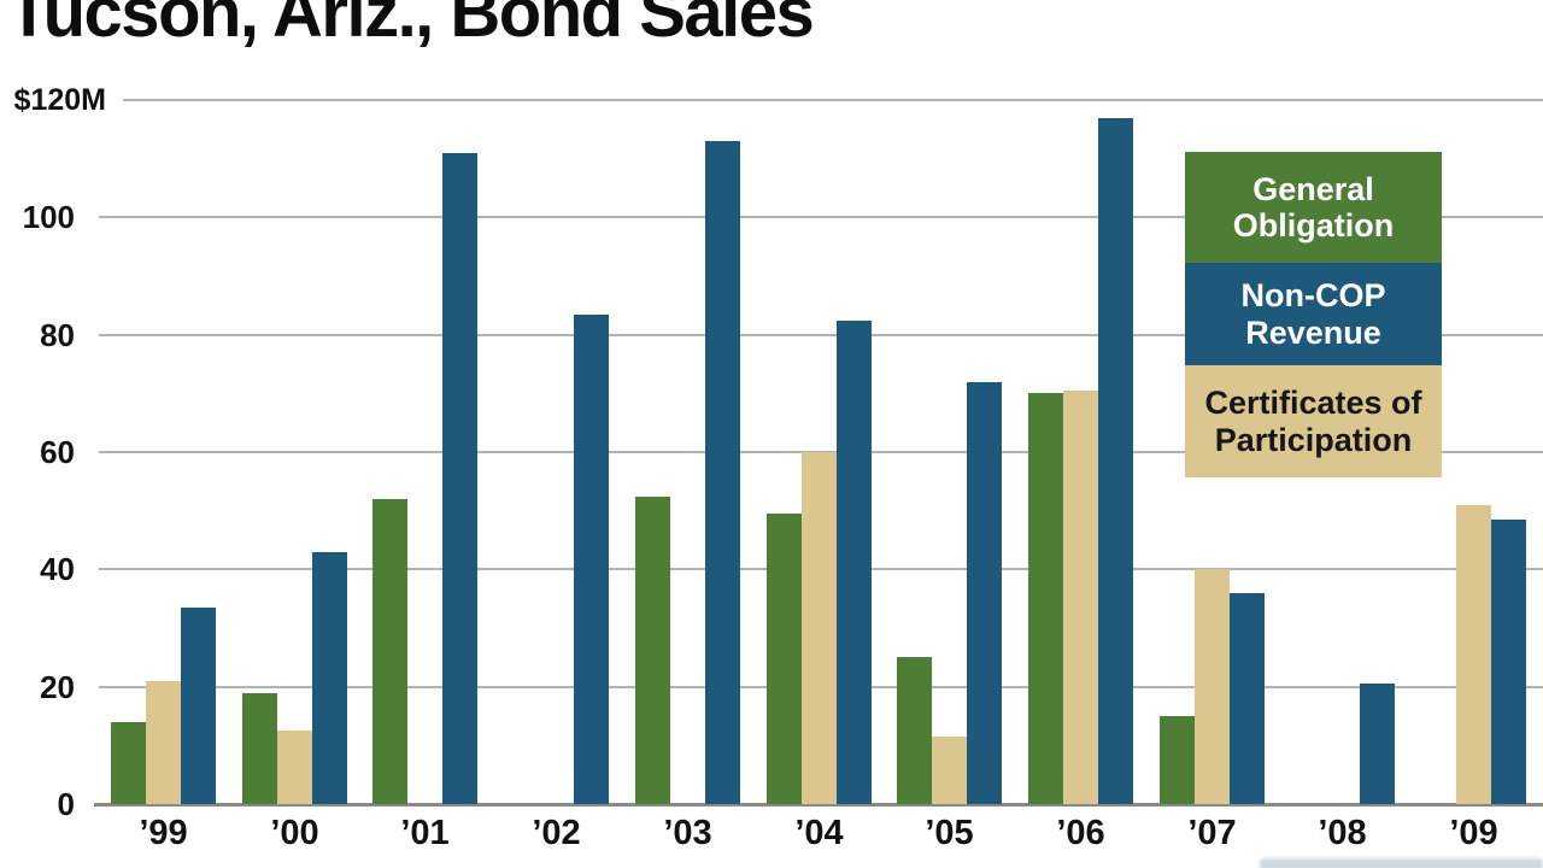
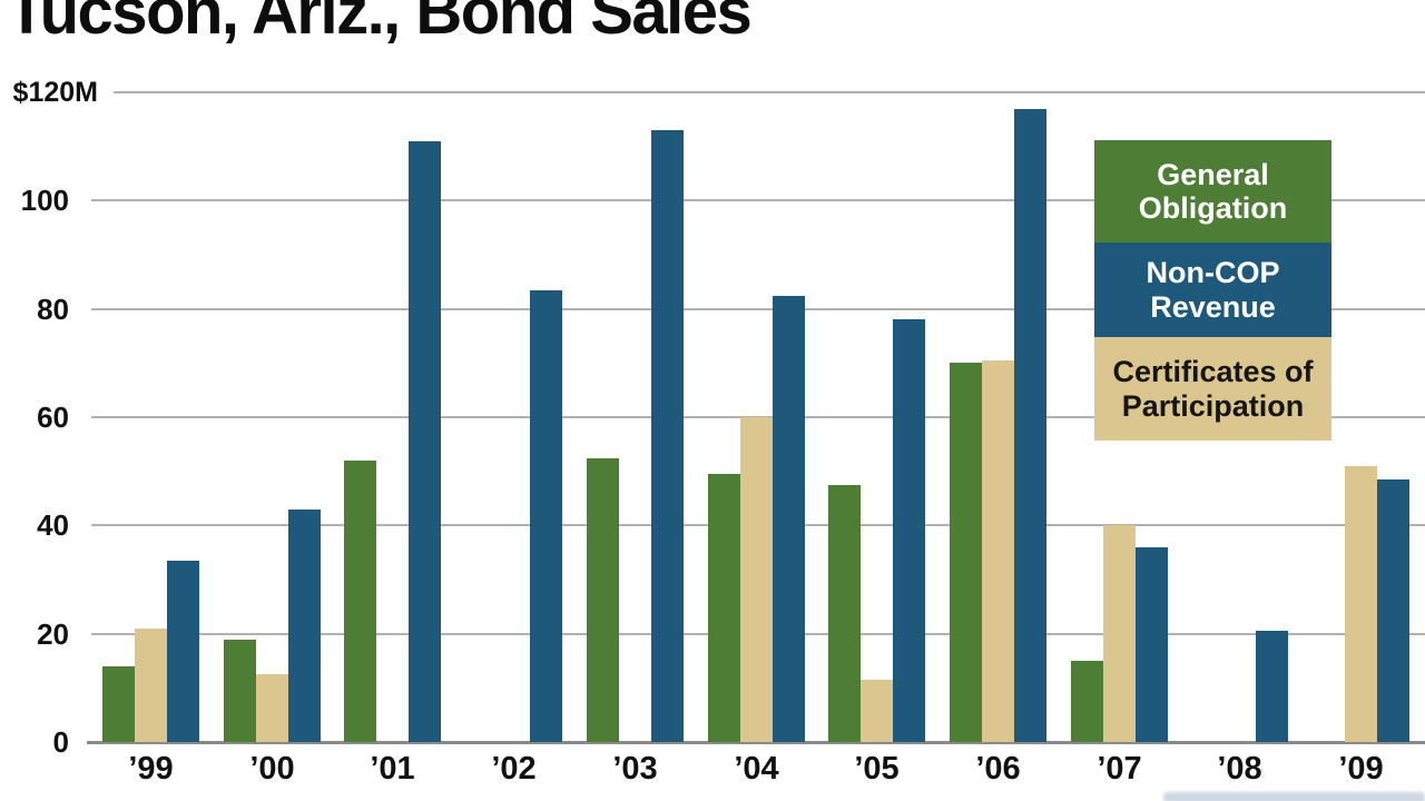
General Obligation/’05: 25 -> 48
Non-COP Revenue/’05: 72 -> 78
